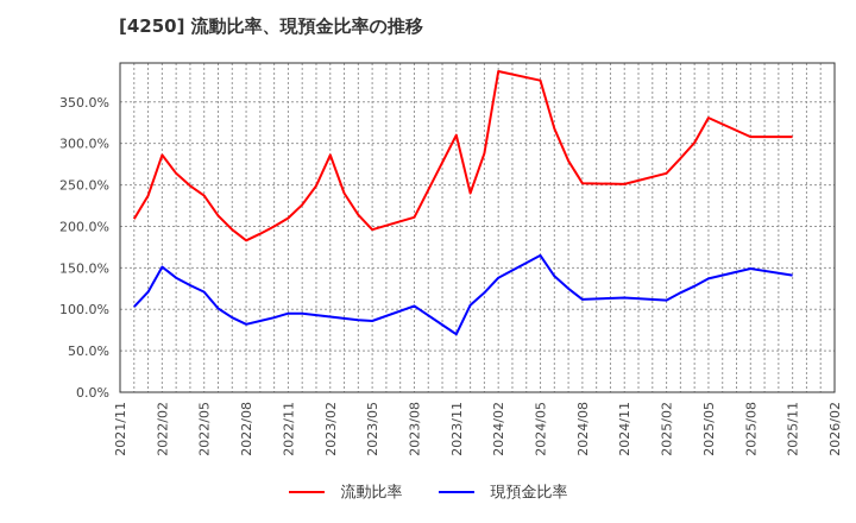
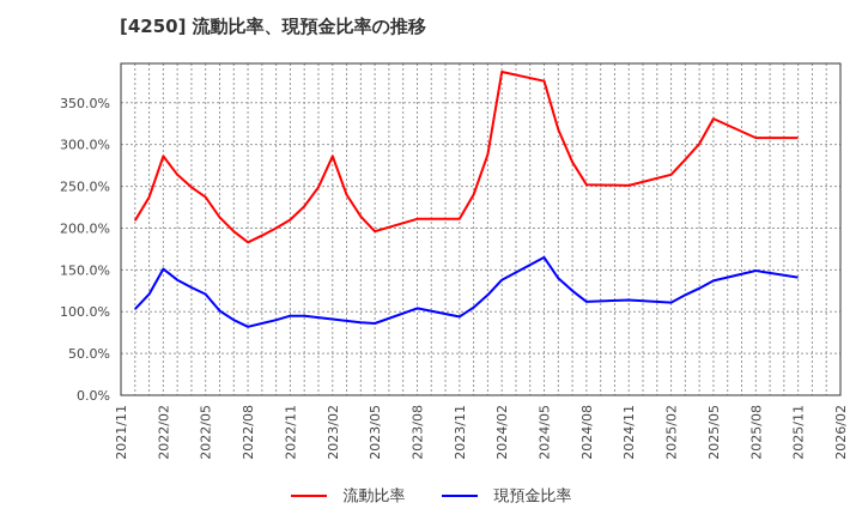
流動比率/2023/11: 310% -> 210%
現預金比率/2023/11: 70% -> 90%
